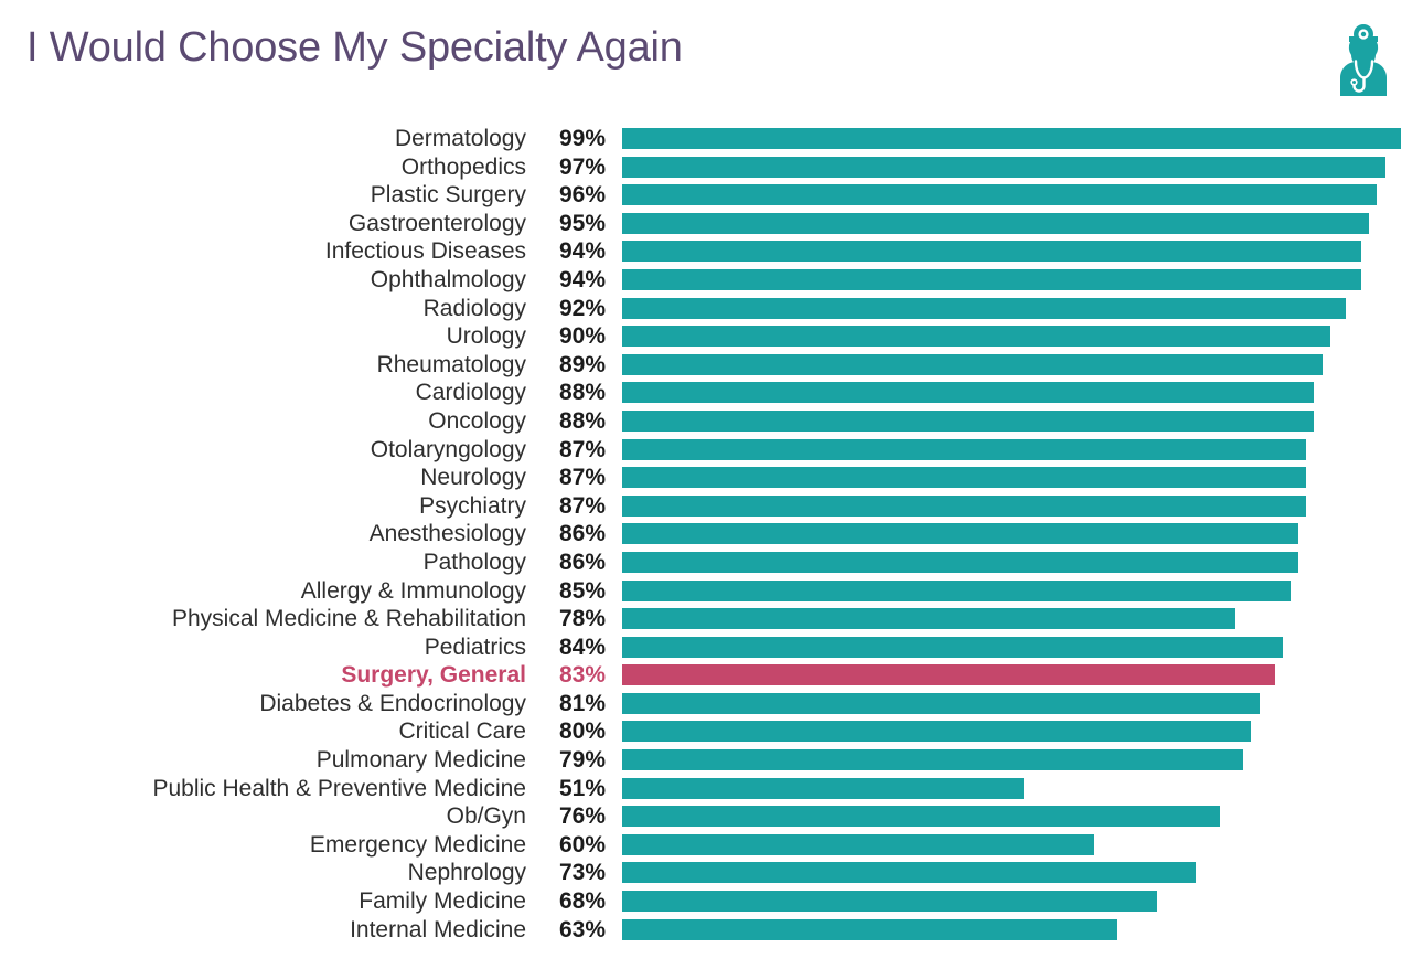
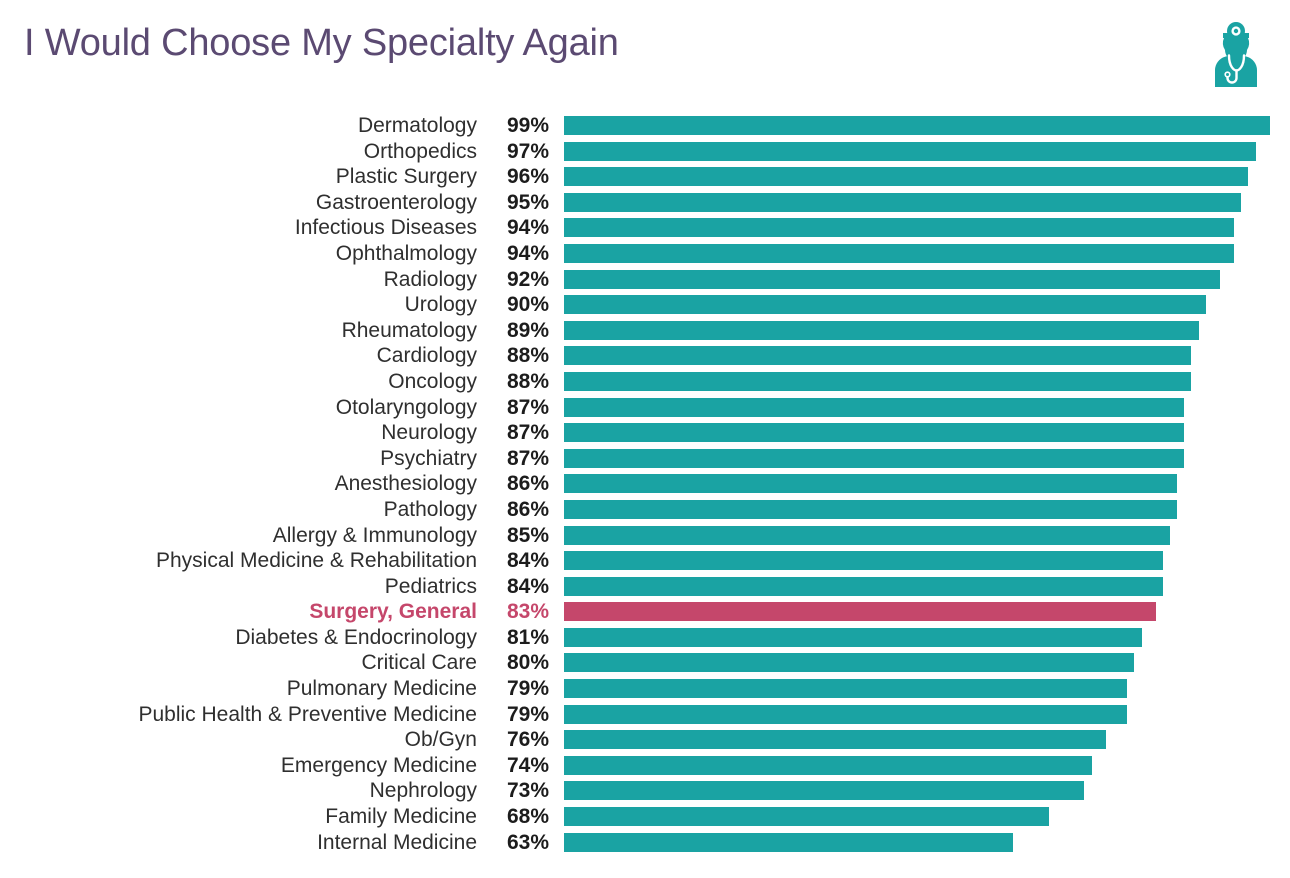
Physical Medicine & Rehabilitation: 78% -> 84%
Public Health & Preventive Medicine: 51% -> 79%
Emergency Medicine: 60% -> 74%
